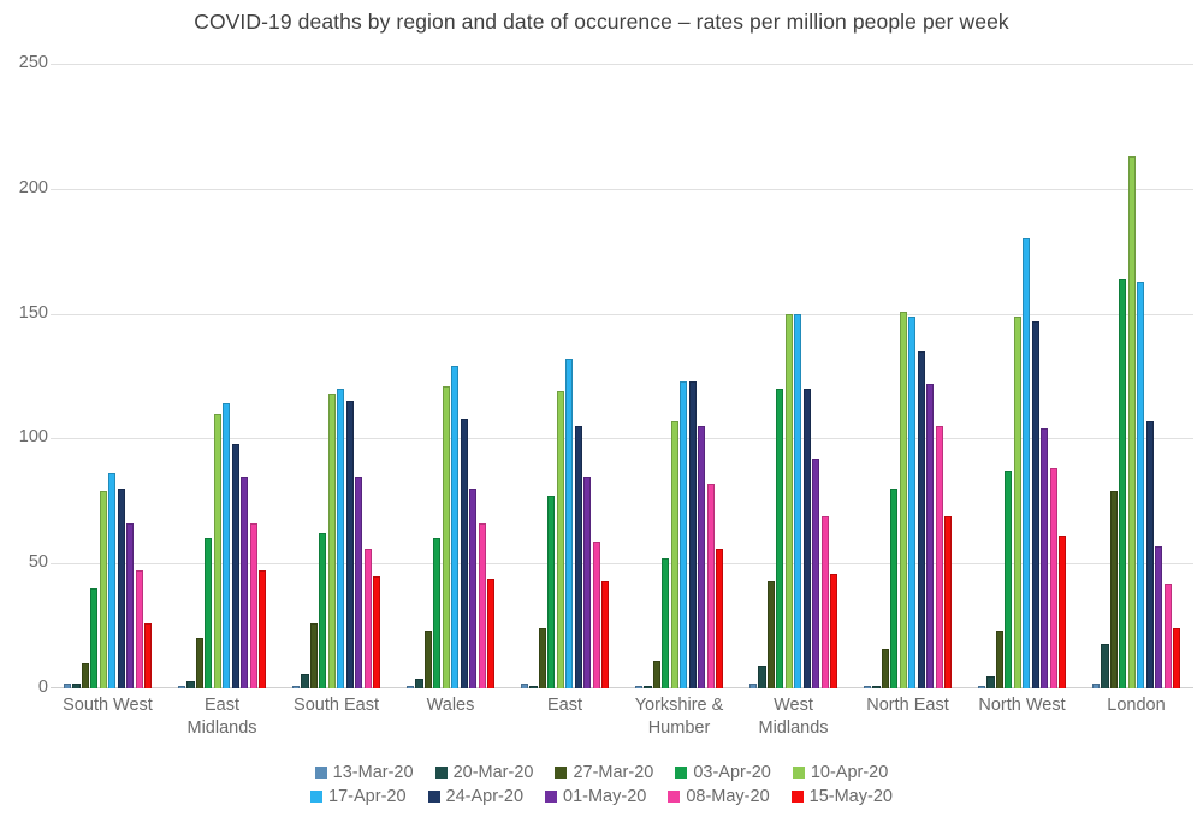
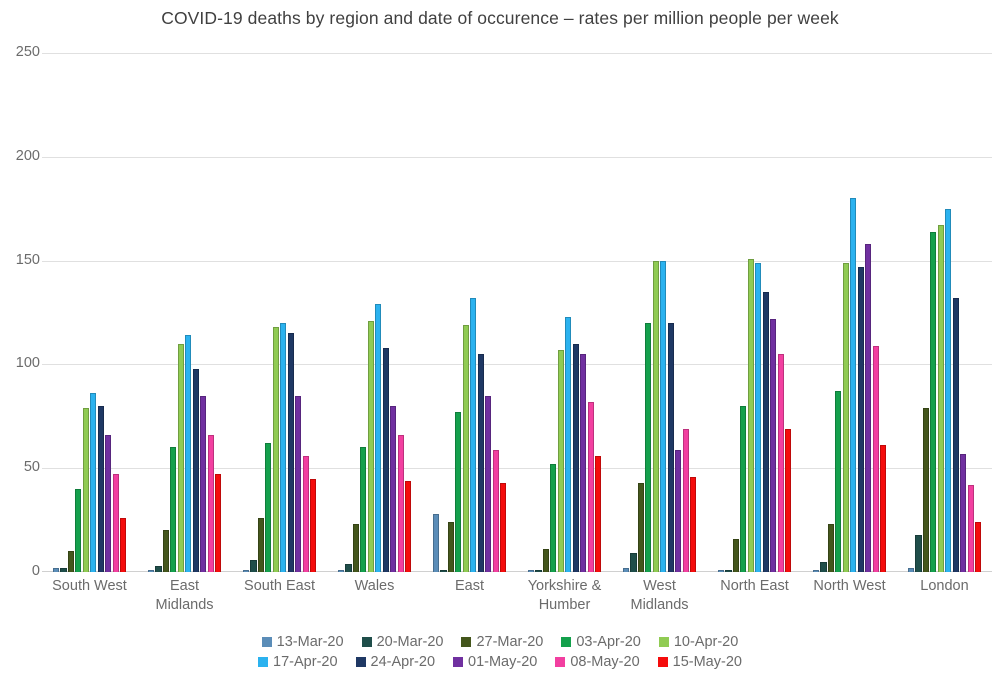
13-Mar-20/East: 2 -> 28
24-Apr-20/Yorkshire & Humber: 123 -> 110
01-May-20/West Midlands: 92 -> 59
01-May-20/North West: 104 -> 158
08-May-20/North West: 88 -> 109
10-Apr-20/London: 213 -> 167
17-Apr-20/London: 163 -> 175
24-Apr-20/London: 107 -> 132
